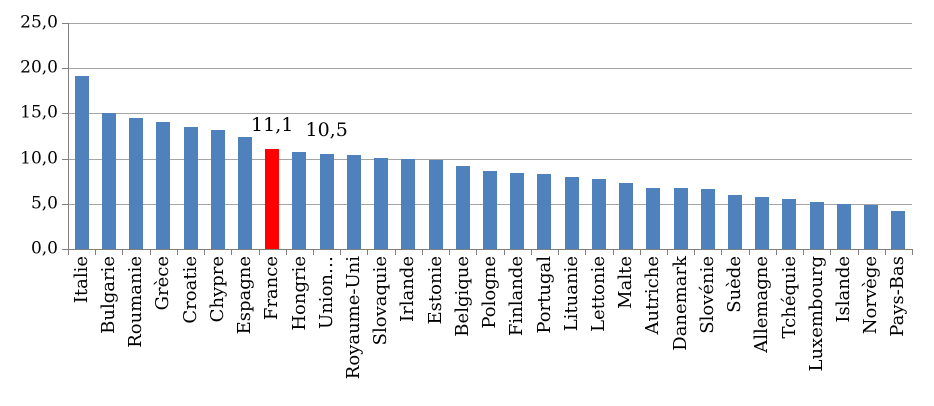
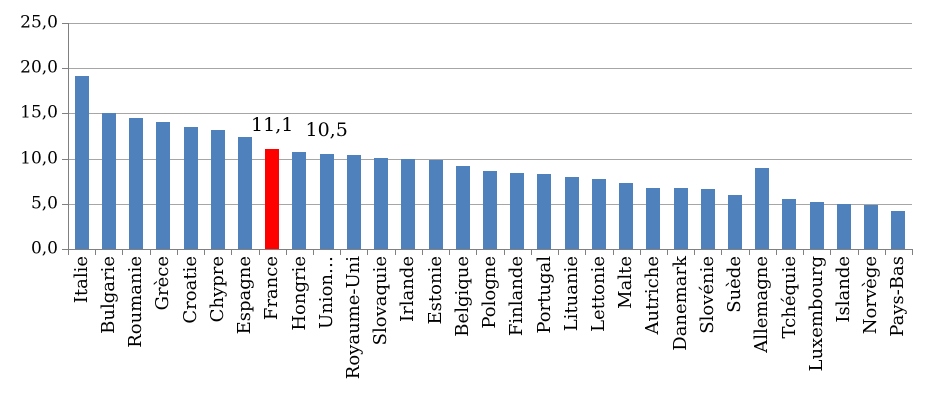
Allemagne: 6 -> 9
